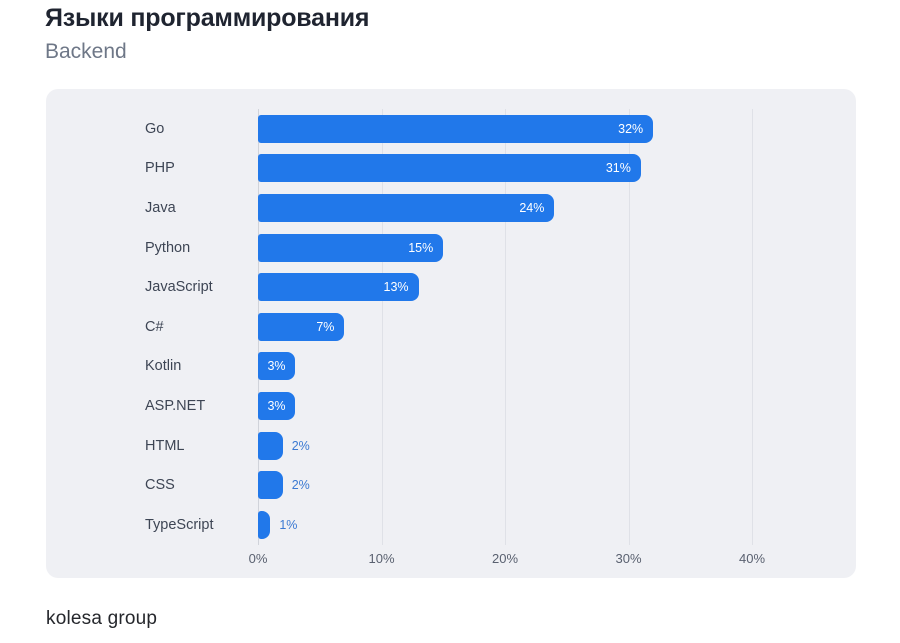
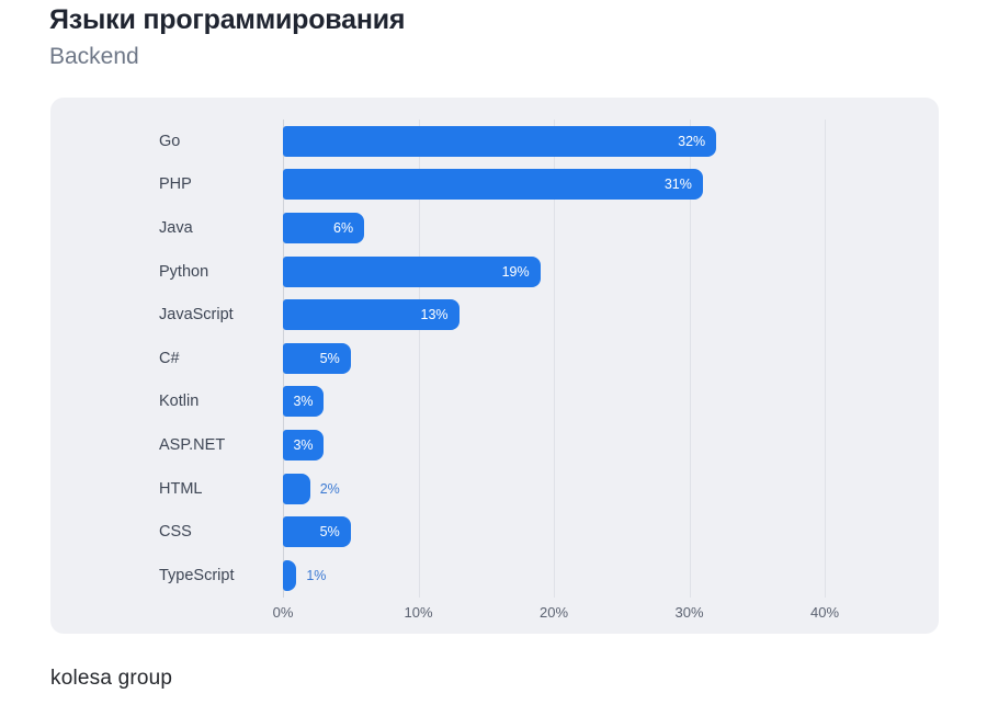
Java: 24% -> 6%
Python: 15% -> 19%
C#: 7% -> 5%
CSS: 2% -> 5%
